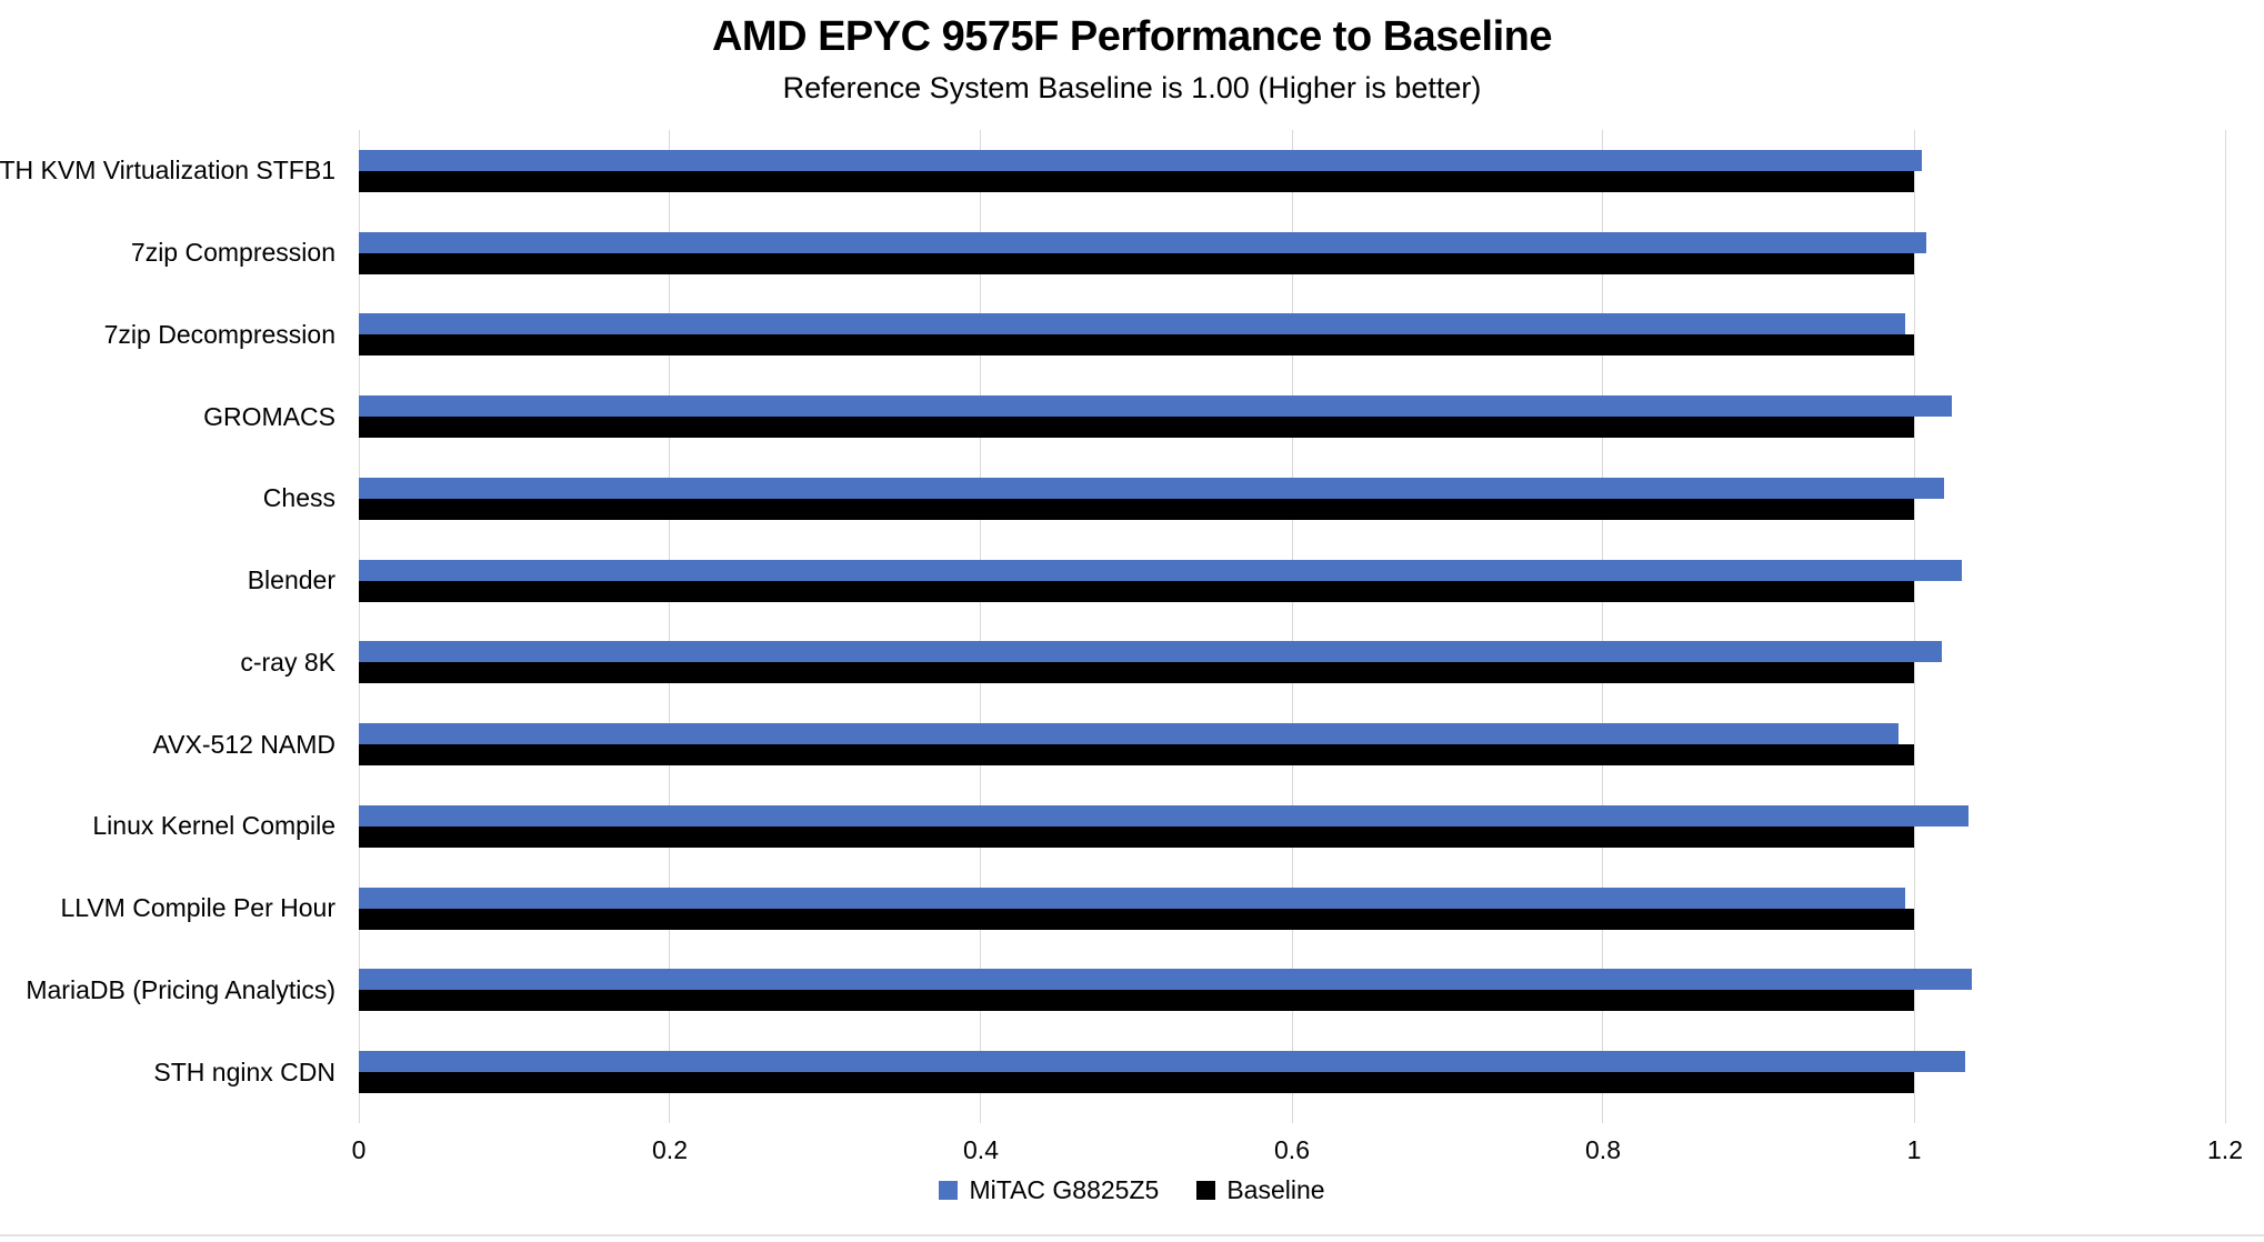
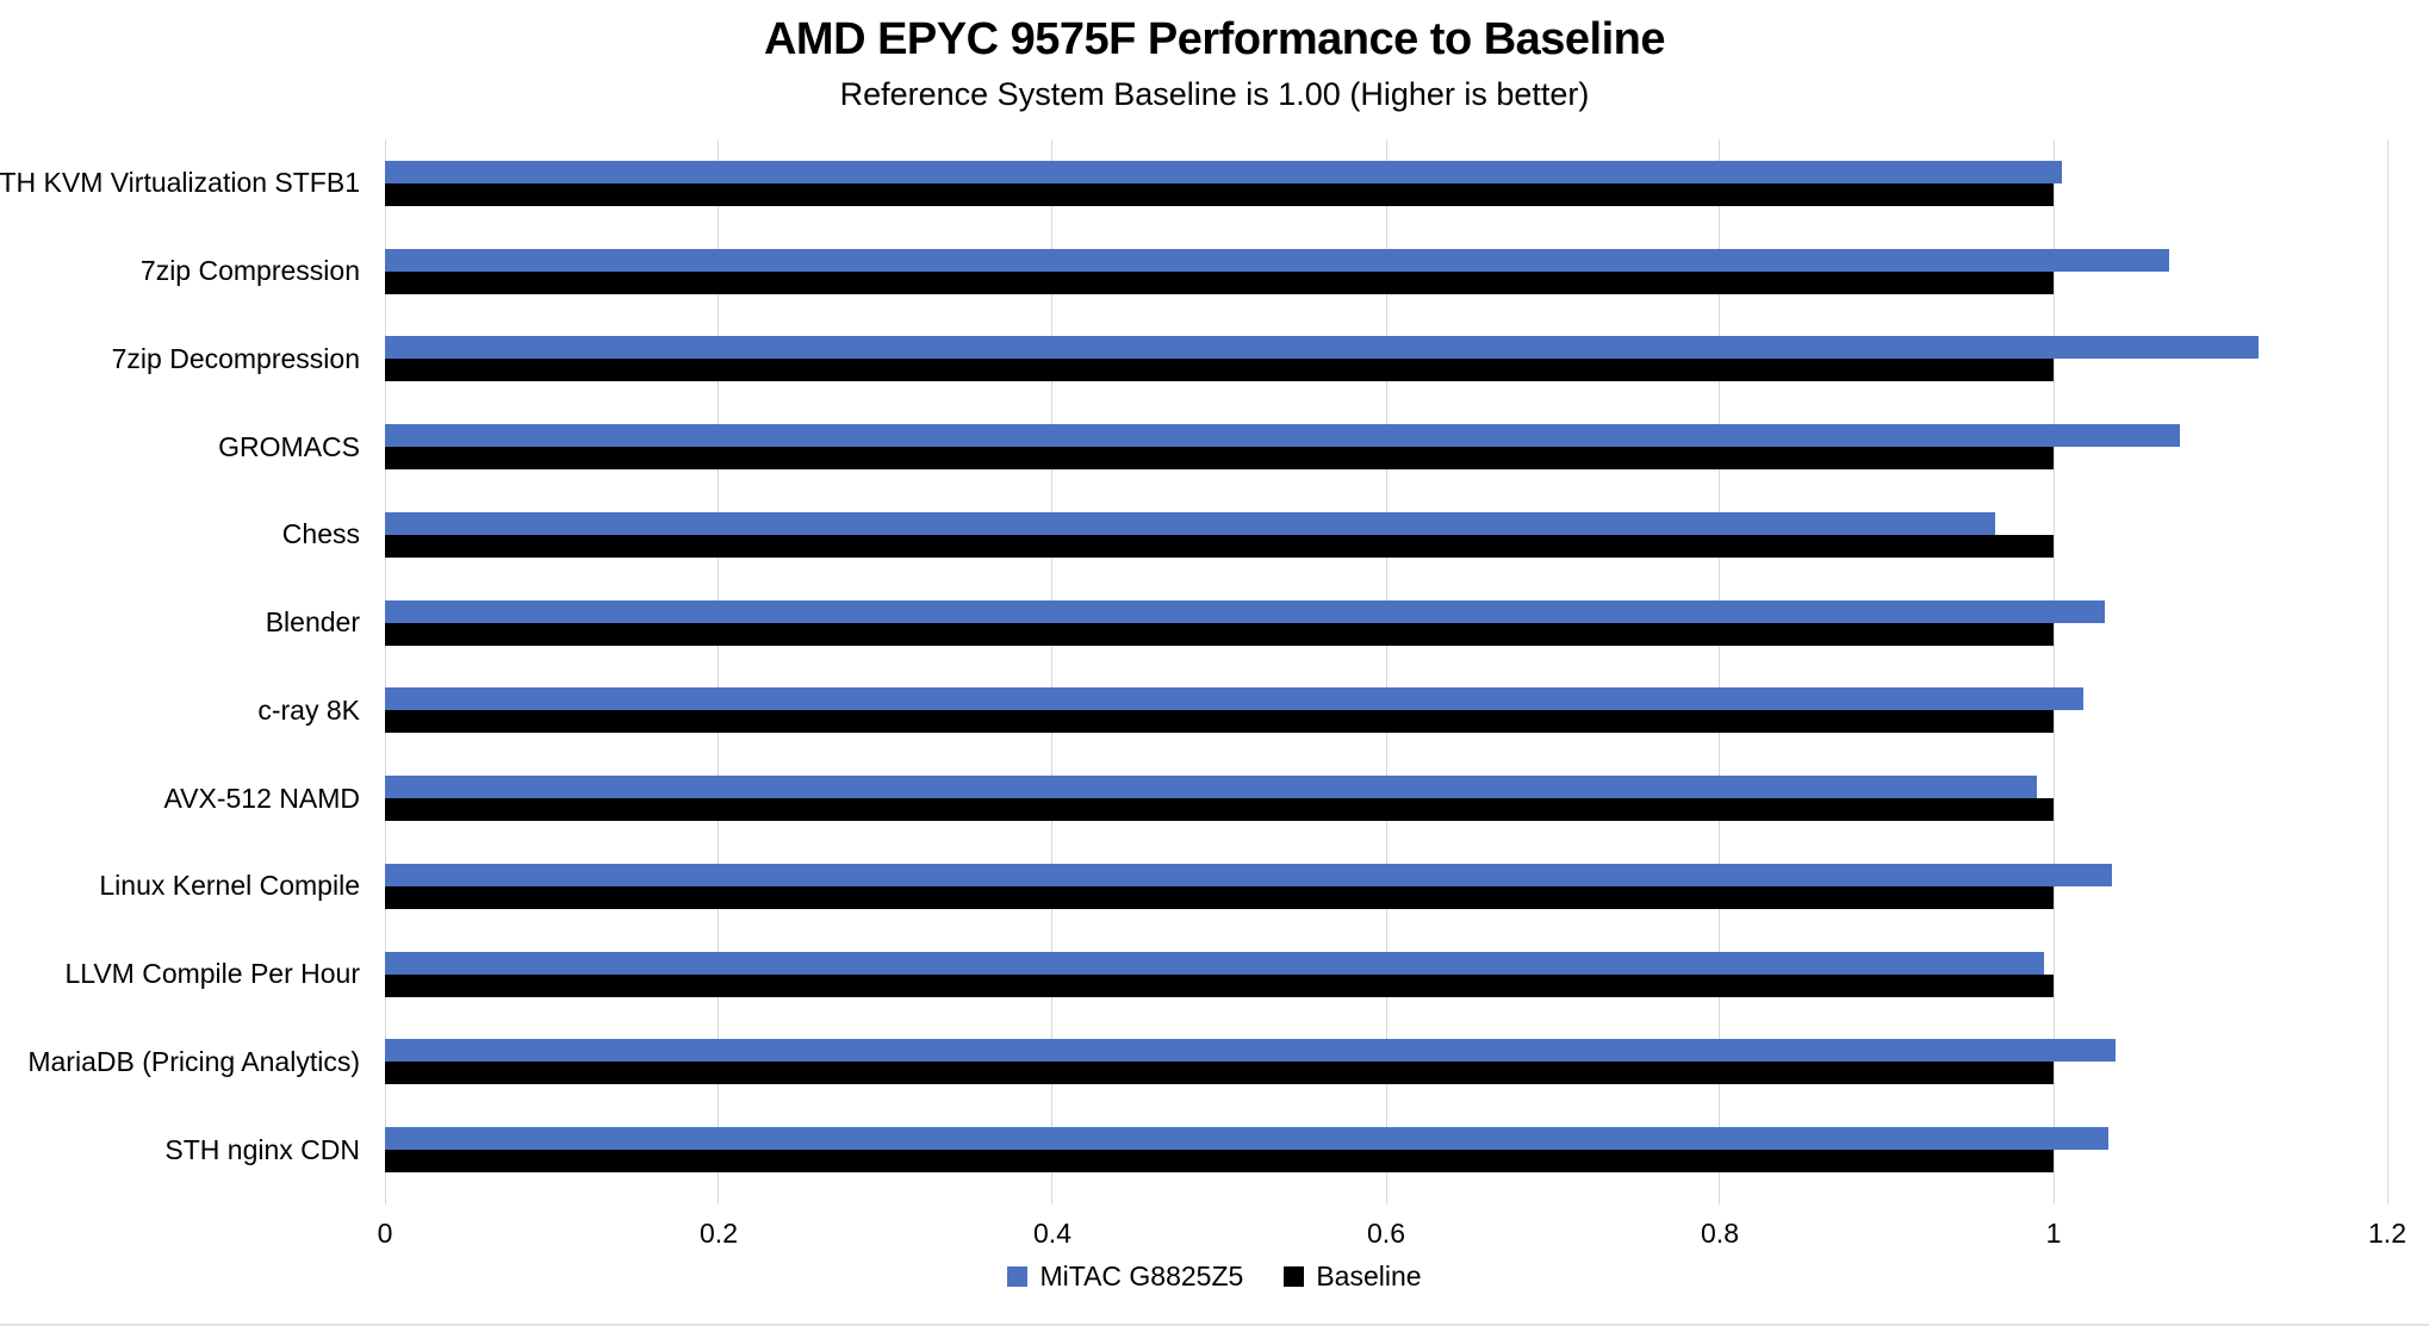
MiTAC G8825Z5/7zip Compression: 1.008 -> 1.069
MiTAC G8825Z5/7zip Decompression: 0.994 -> 1.123
MiTAC G8825Z5/GROMACS: 1.024 -> 1.076
MiTAC G8825Z5/Chess: 1.019 -> 0.965
